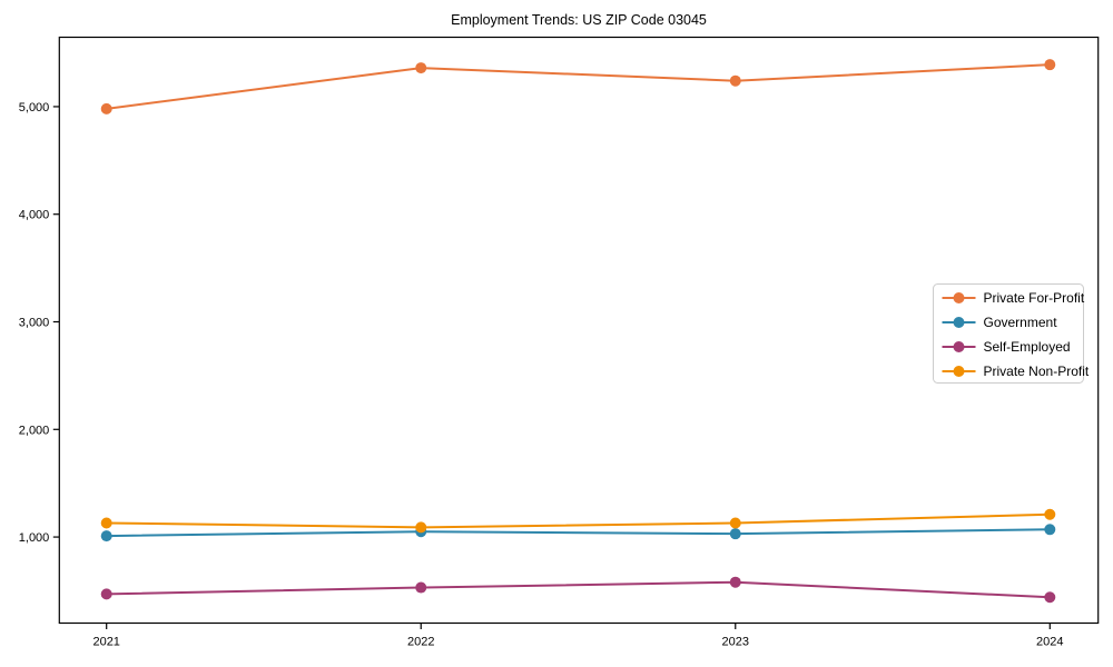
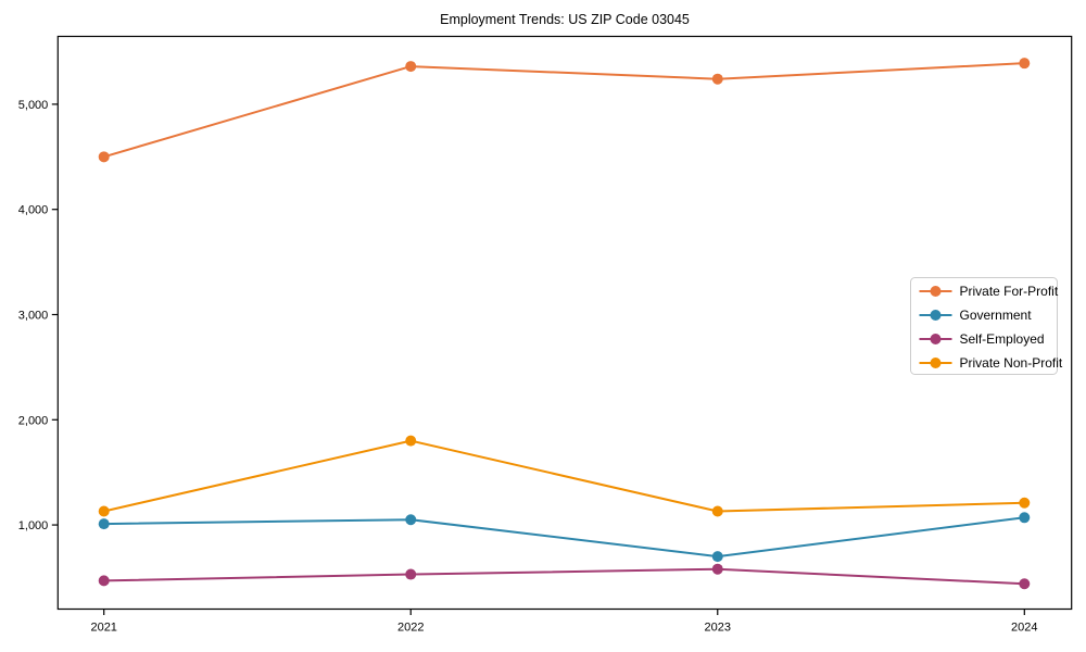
Private For-Profit/2021: 5000 -> 4500
Private Non-Profit/2022: 1100 -> 1800
Government/2023: 1000 -> 700
